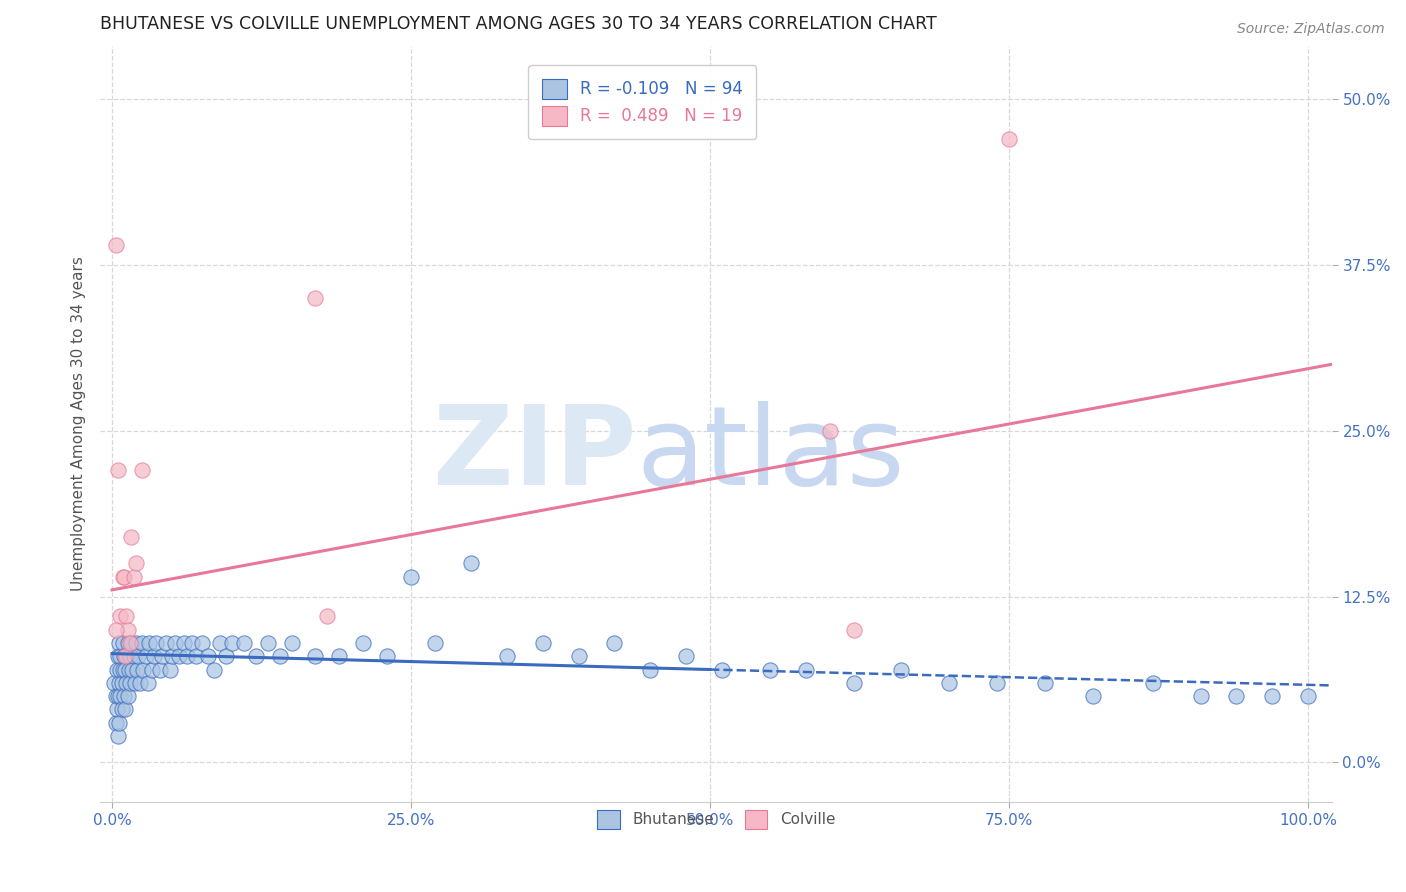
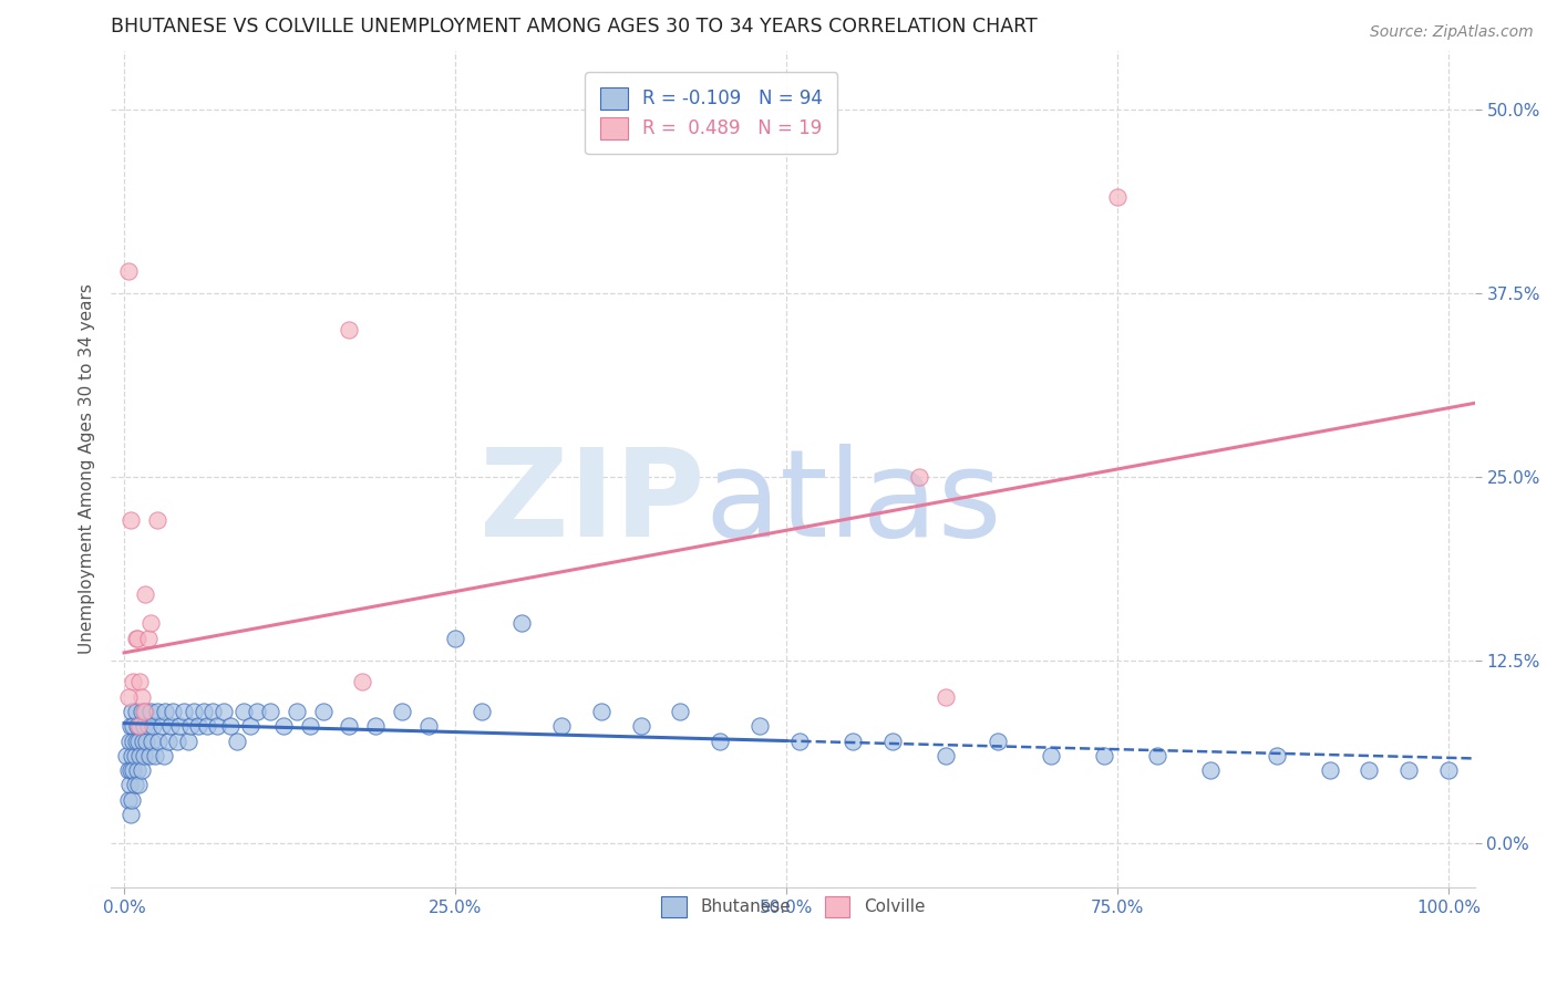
Colville/75.0%: 47% -> 44%
